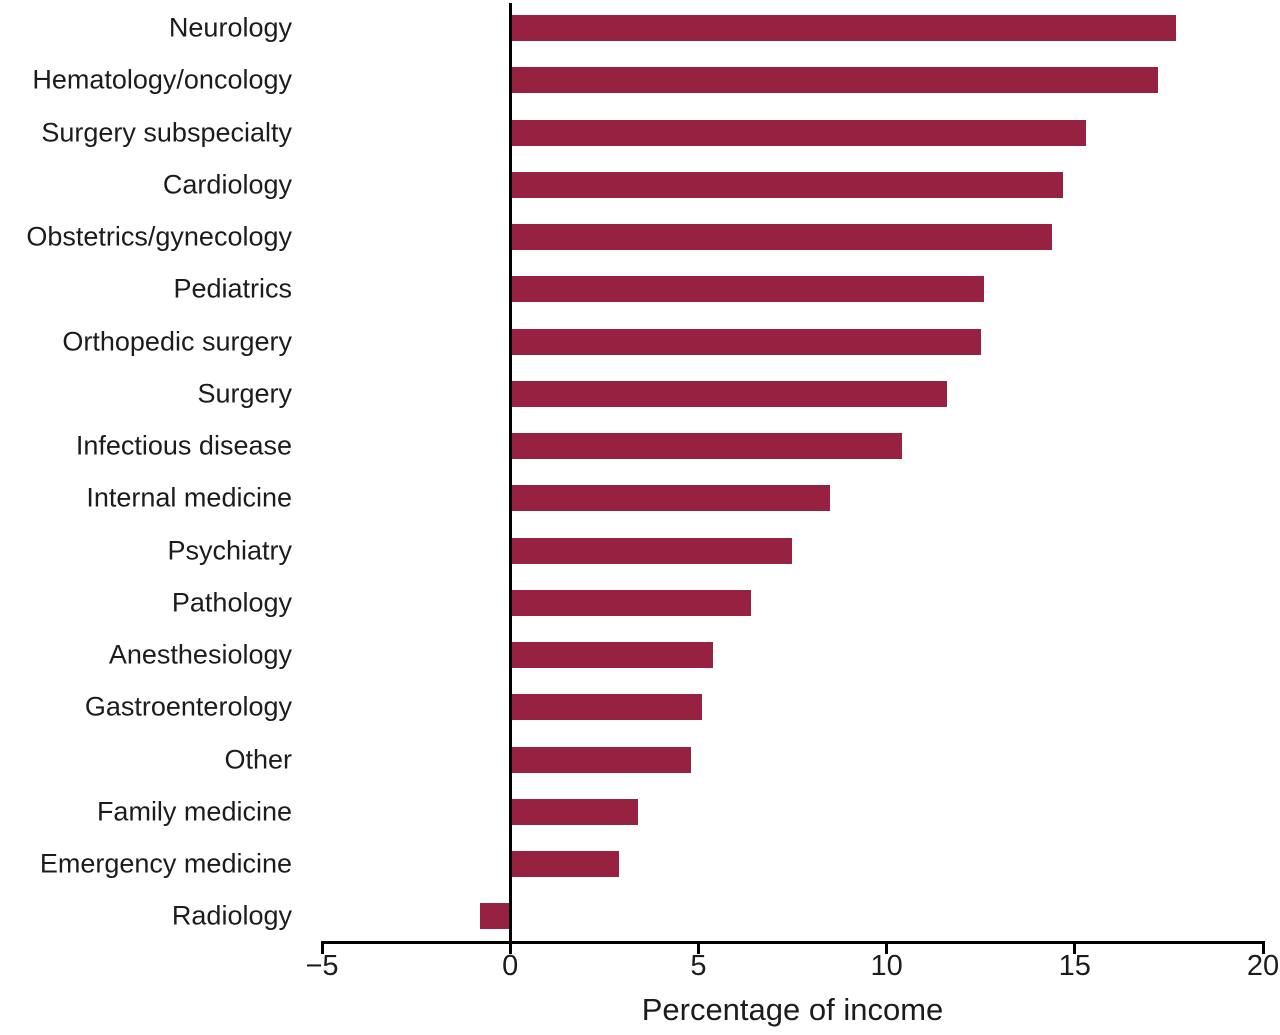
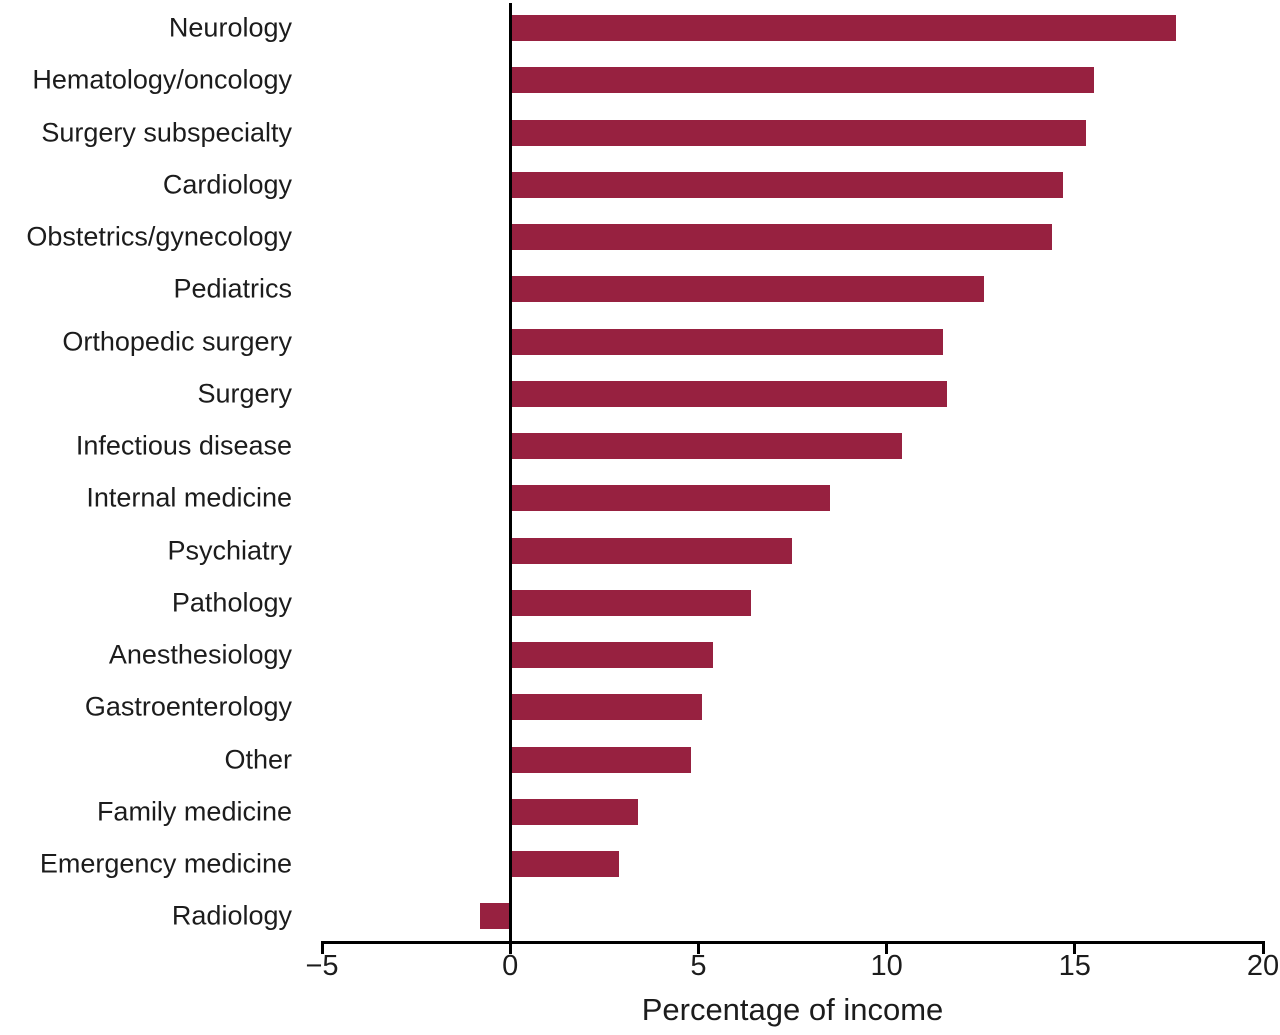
Hematology/oncology: 17.2 -> 15.5
Orthopedic surgery: 12.5 -> 11.5
